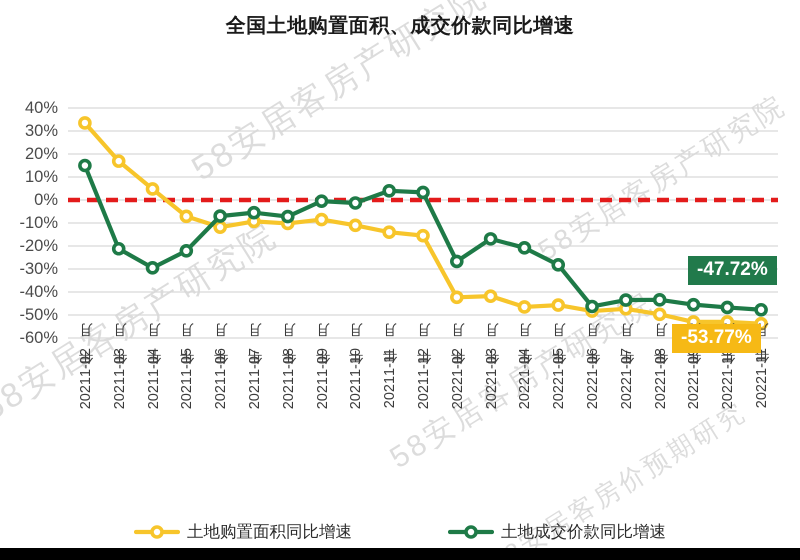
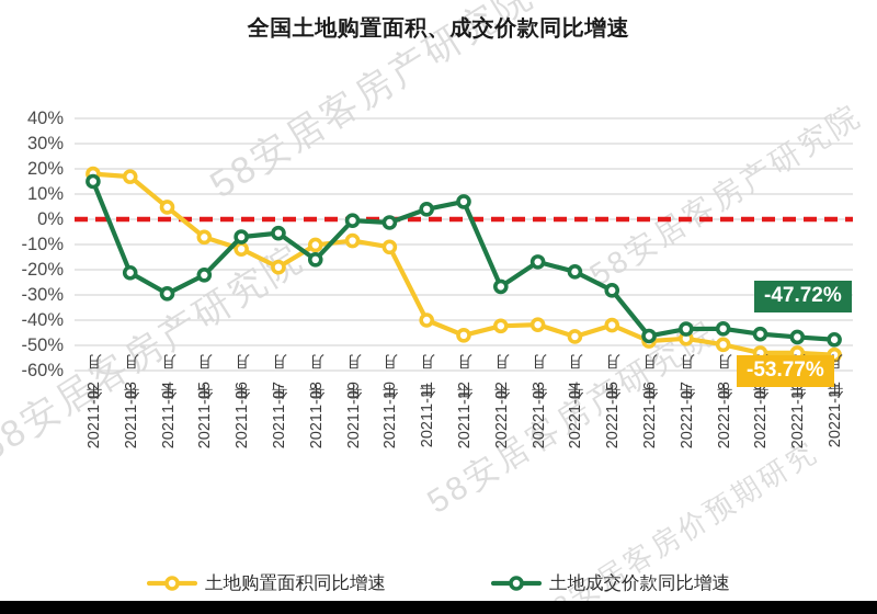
土地购置面积同比增速/2021年1-02月: 34% -> 18%
土地购置面积同比增速/2021年1-07月: -9% -> -19%
土地成交价款同比增速/2021年1-08月: -7% -> -16%
土地购置面积同比增速/2021年1-11月: -14% -> -40%
土地购置面积同比增速/2021年1-12月: -16% -> -46%
土地成交价款同比增速/2021年1-12月: 3% -> 7%
土地购置面积同比增速/2022年1-05月: -46% -> -42%
